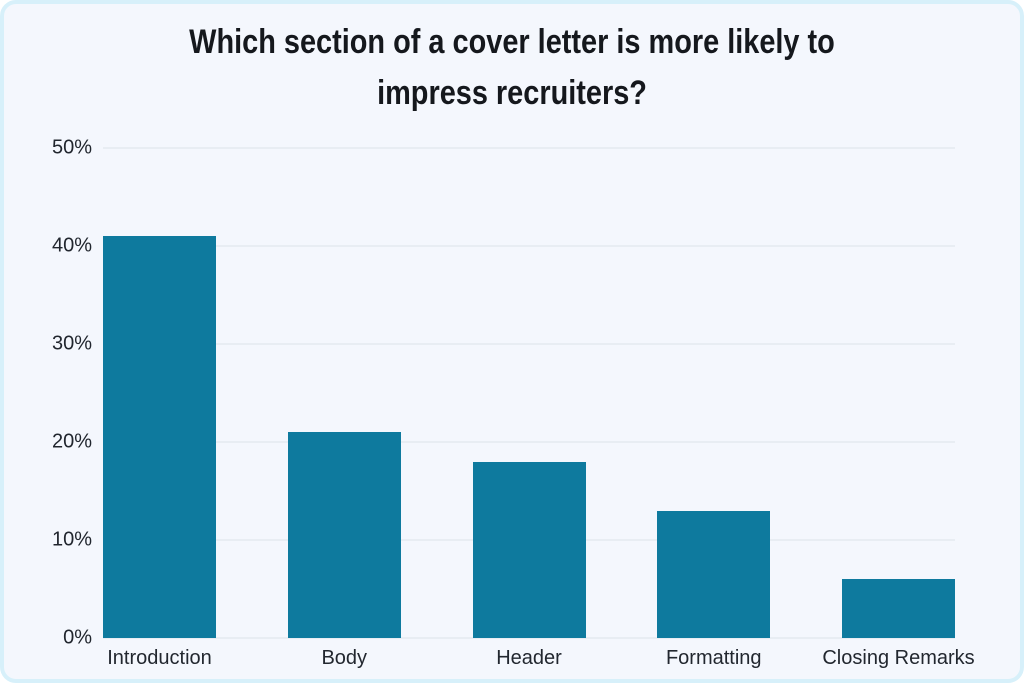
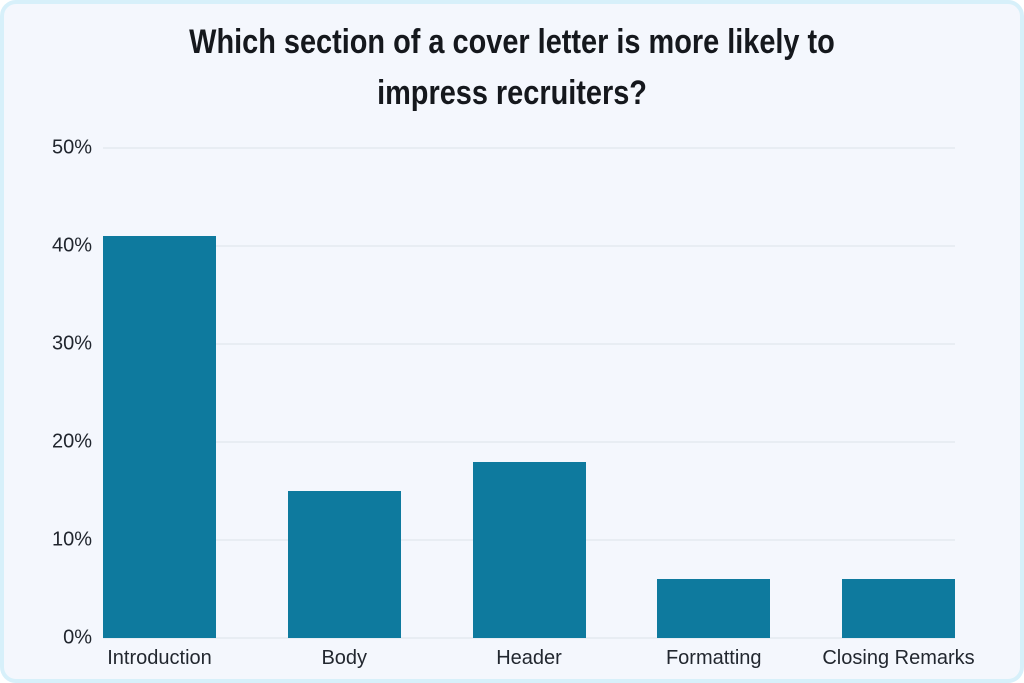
Body: 21% -> 15%
Formatting: 13% -> 6%
